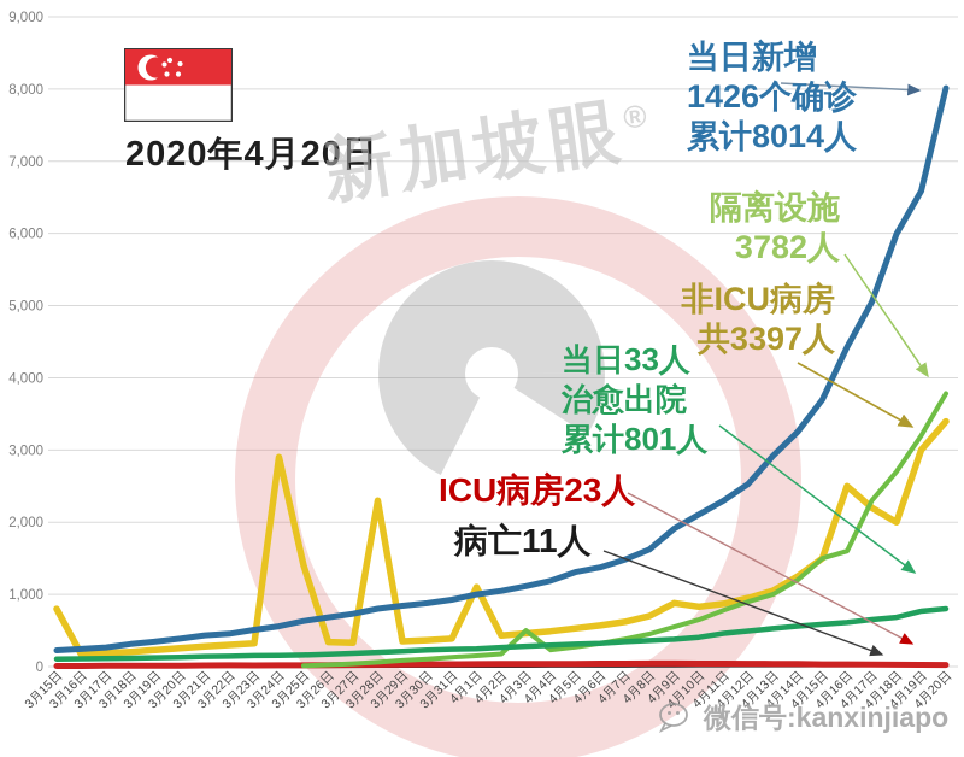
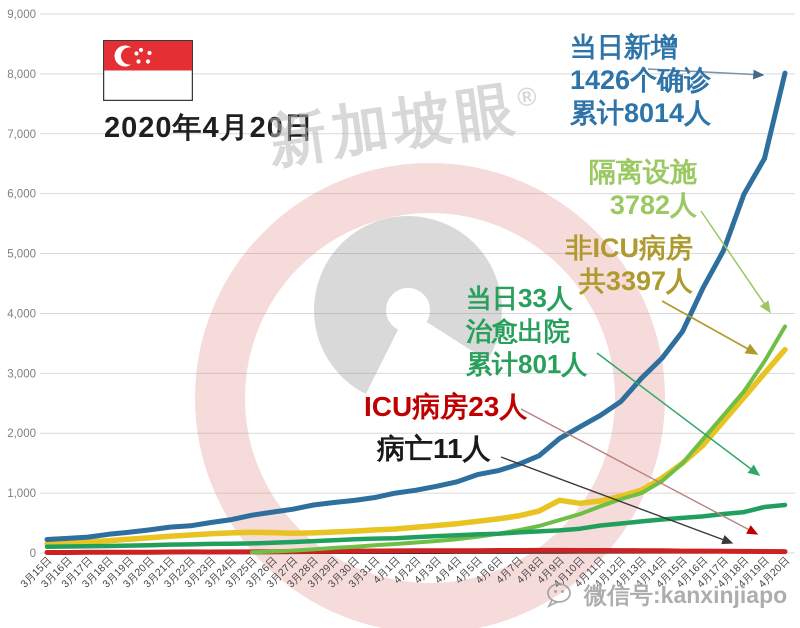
非ICU病房/3月15日: 800 -> 200
非ICU病房/3月24日: 2900 -> 300
非ICU病房/3月25日: 1400 -> 300
非ICU病房/3月28日: 2300 -> 300
非ICU病房/4月1日: 1100 -> 400
隔离设施/4月3日: 500 -> 200
非ICU病房/4月16日: 2500 -> 1800
隔离设施/4月16日: 1600 -> 1900
非ICU病房/4月18日: 2000 -> 2600
